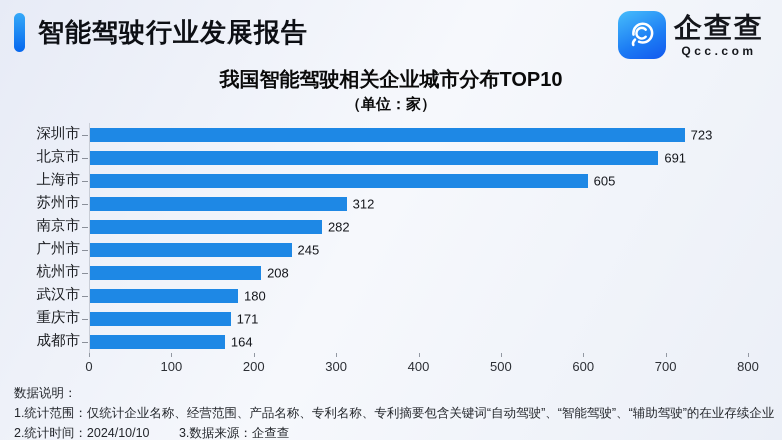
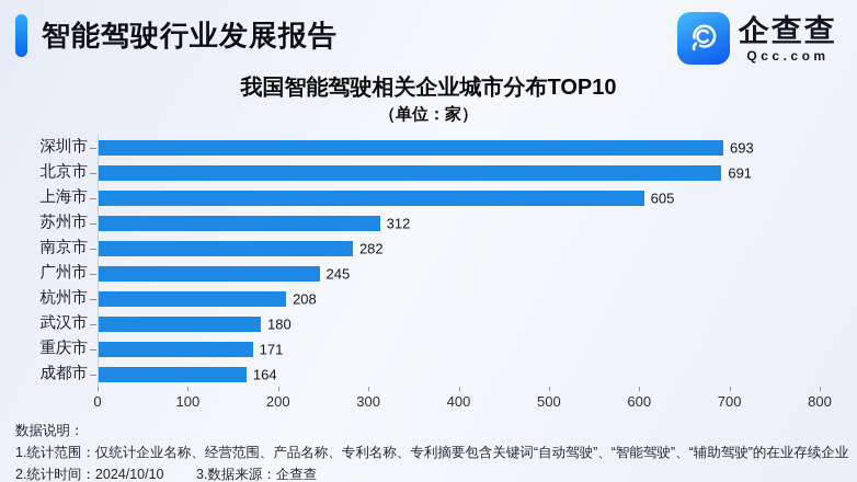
深圳市: 723 -> 693
